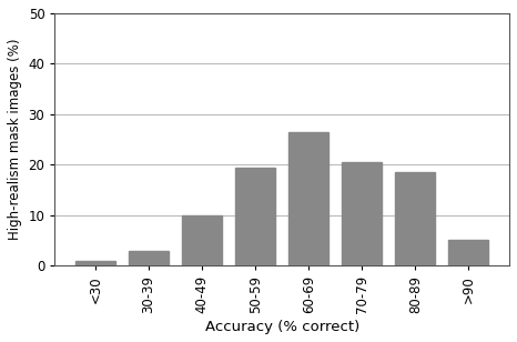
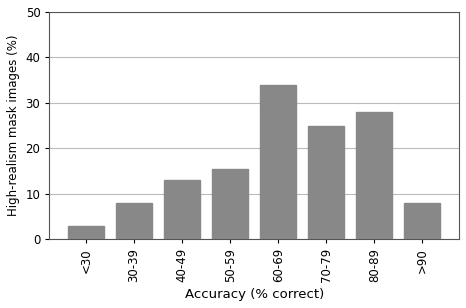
<30: 1.0 -> 3.0
30-39: 3.0 -> 8.0
40-49: 10.0 -> 13.0
50-59: 19.5 -> 15.5
60-69: 26.5 -> 34.0
70-79: 20.5 -> 25.0
80-89: 18.5 -> 28.0
>90: 5.0 -> 8.0
